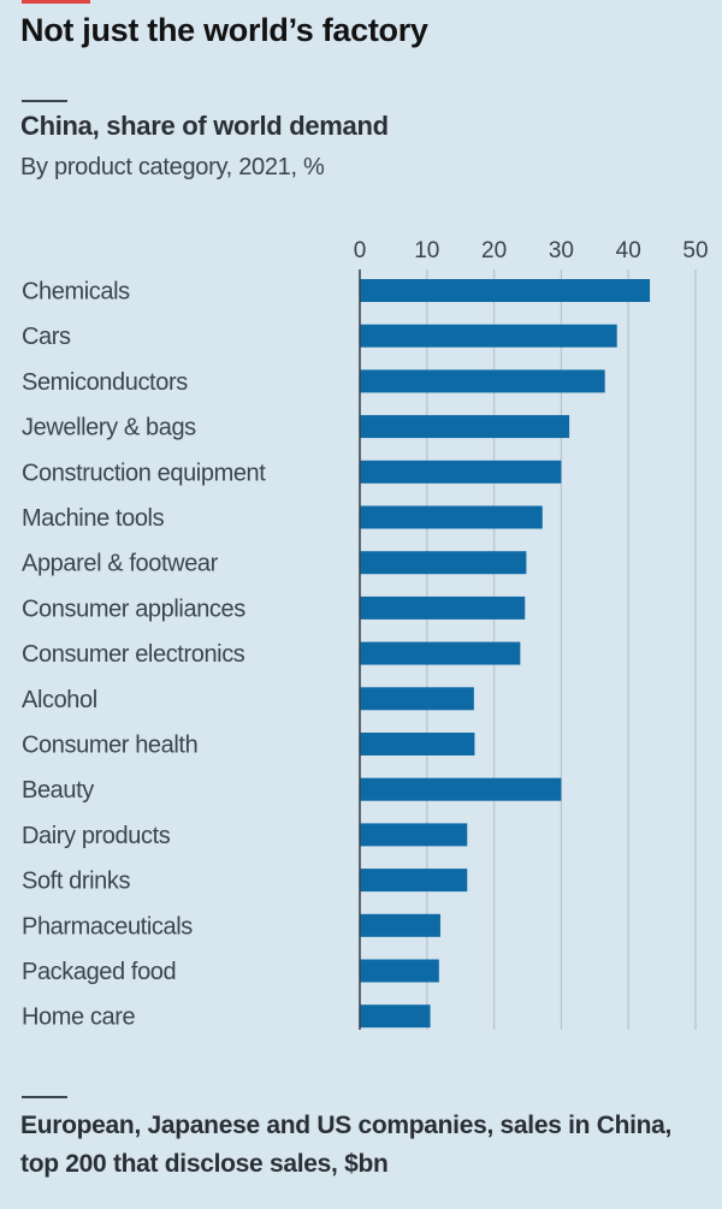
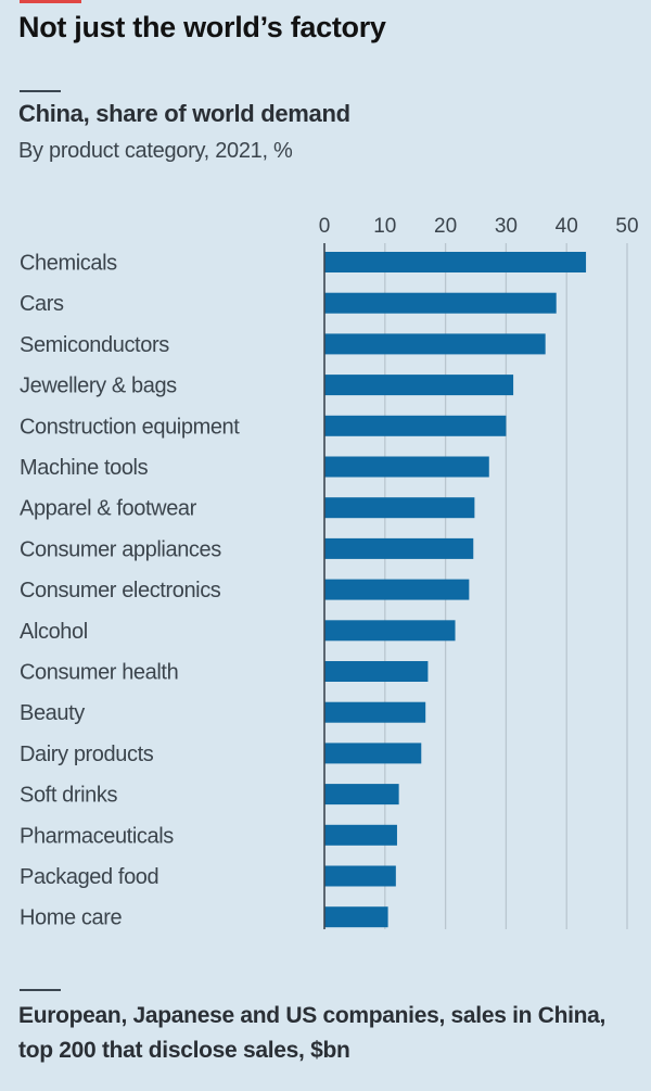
Alcohol: 17 -> 22
Beauty: 30 -> 17
Soft drinks: 16 -> 12
